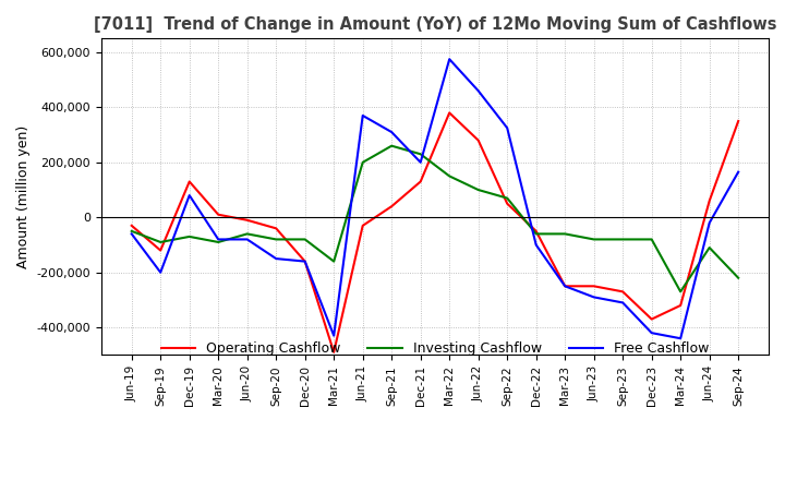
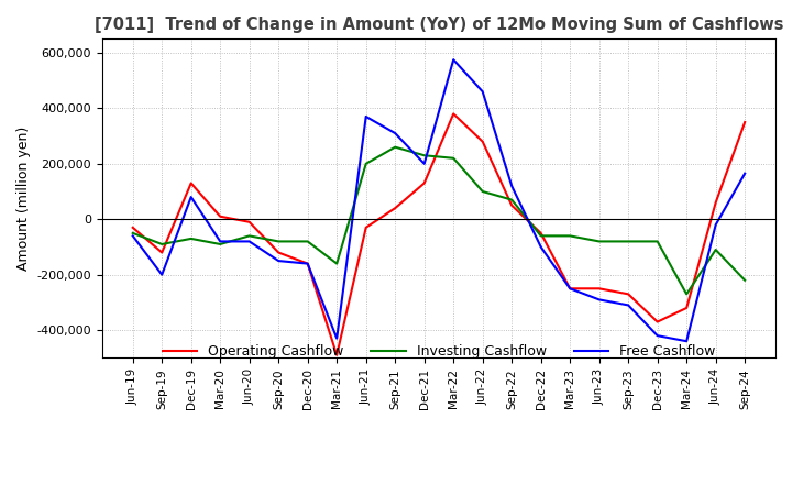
Operating Cashflow/Sep-20: -40,000 -> -120,000
Investing Cashflow/Mar-22: 150,000 -> 220,000
Free Cashflow/Sep-22: 325,000 -> 120,000
